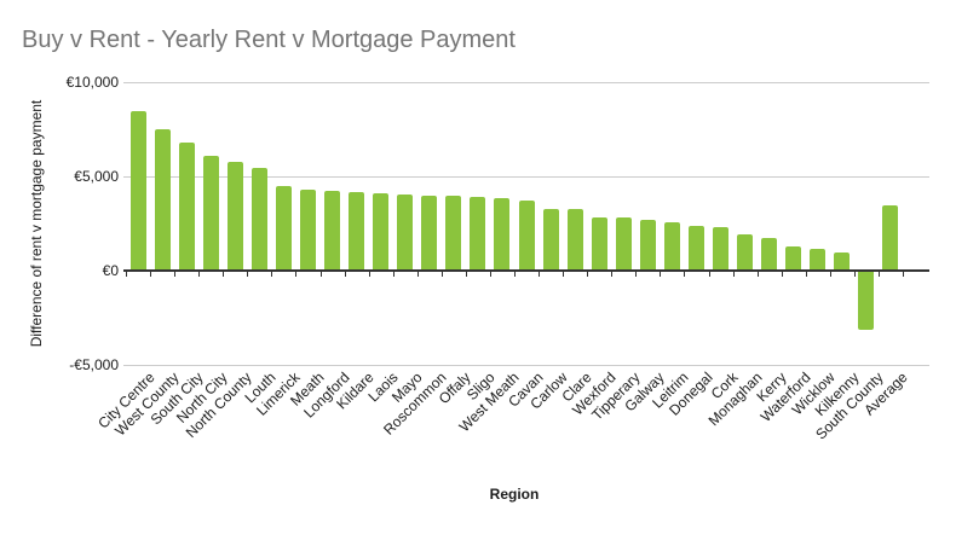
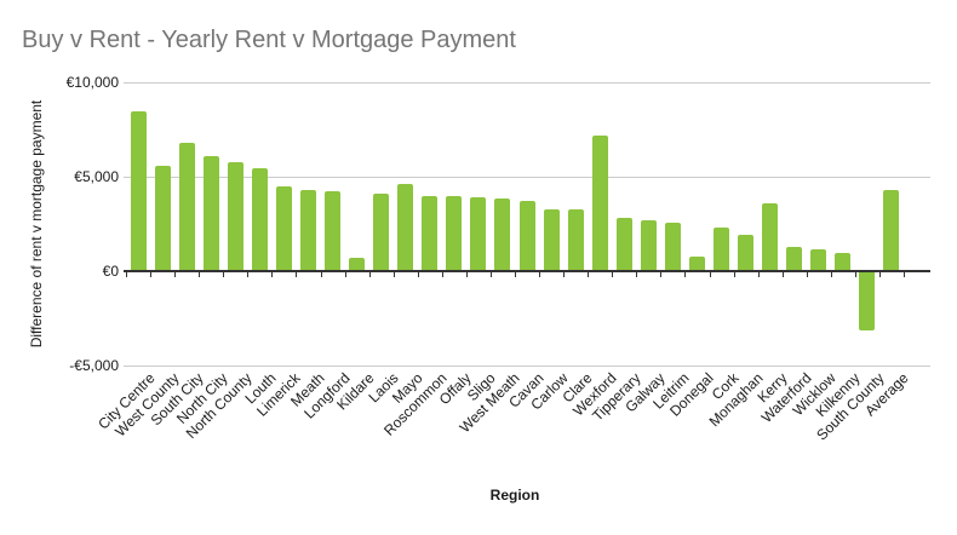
West County: €7500 -> €5600
Kildare: €4200 -> €700
Mayo: €4000 -> €4600
Wexford: €2800 -> €7200
Donegal: €2400 -> €800
Kerry: €1800 -> €3600
Average: €3400 -> €4300
